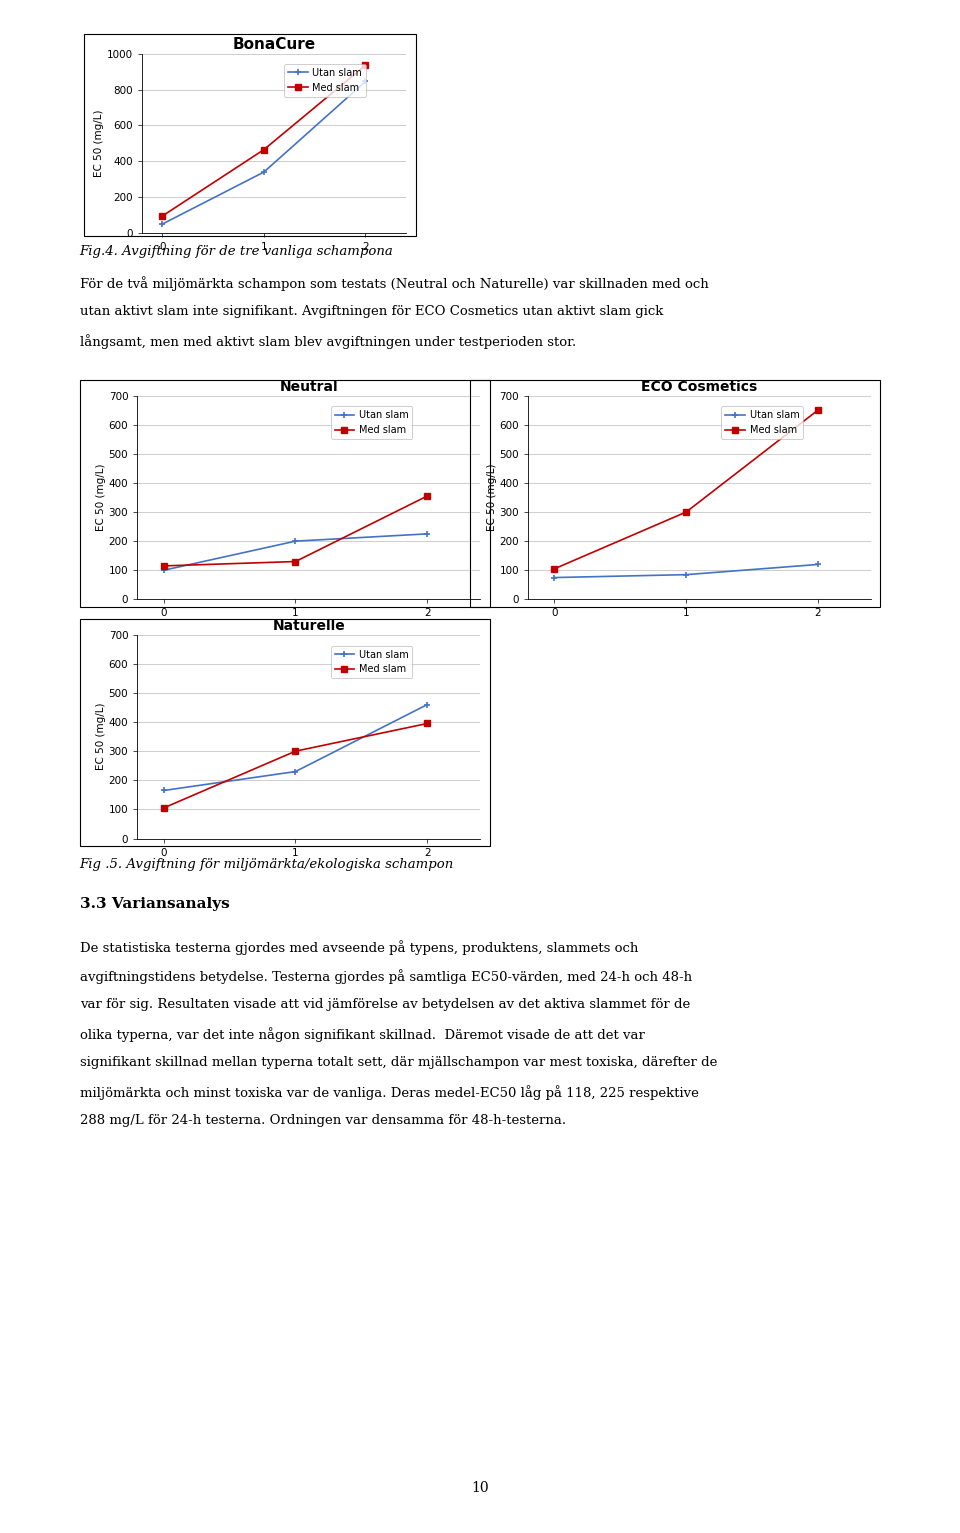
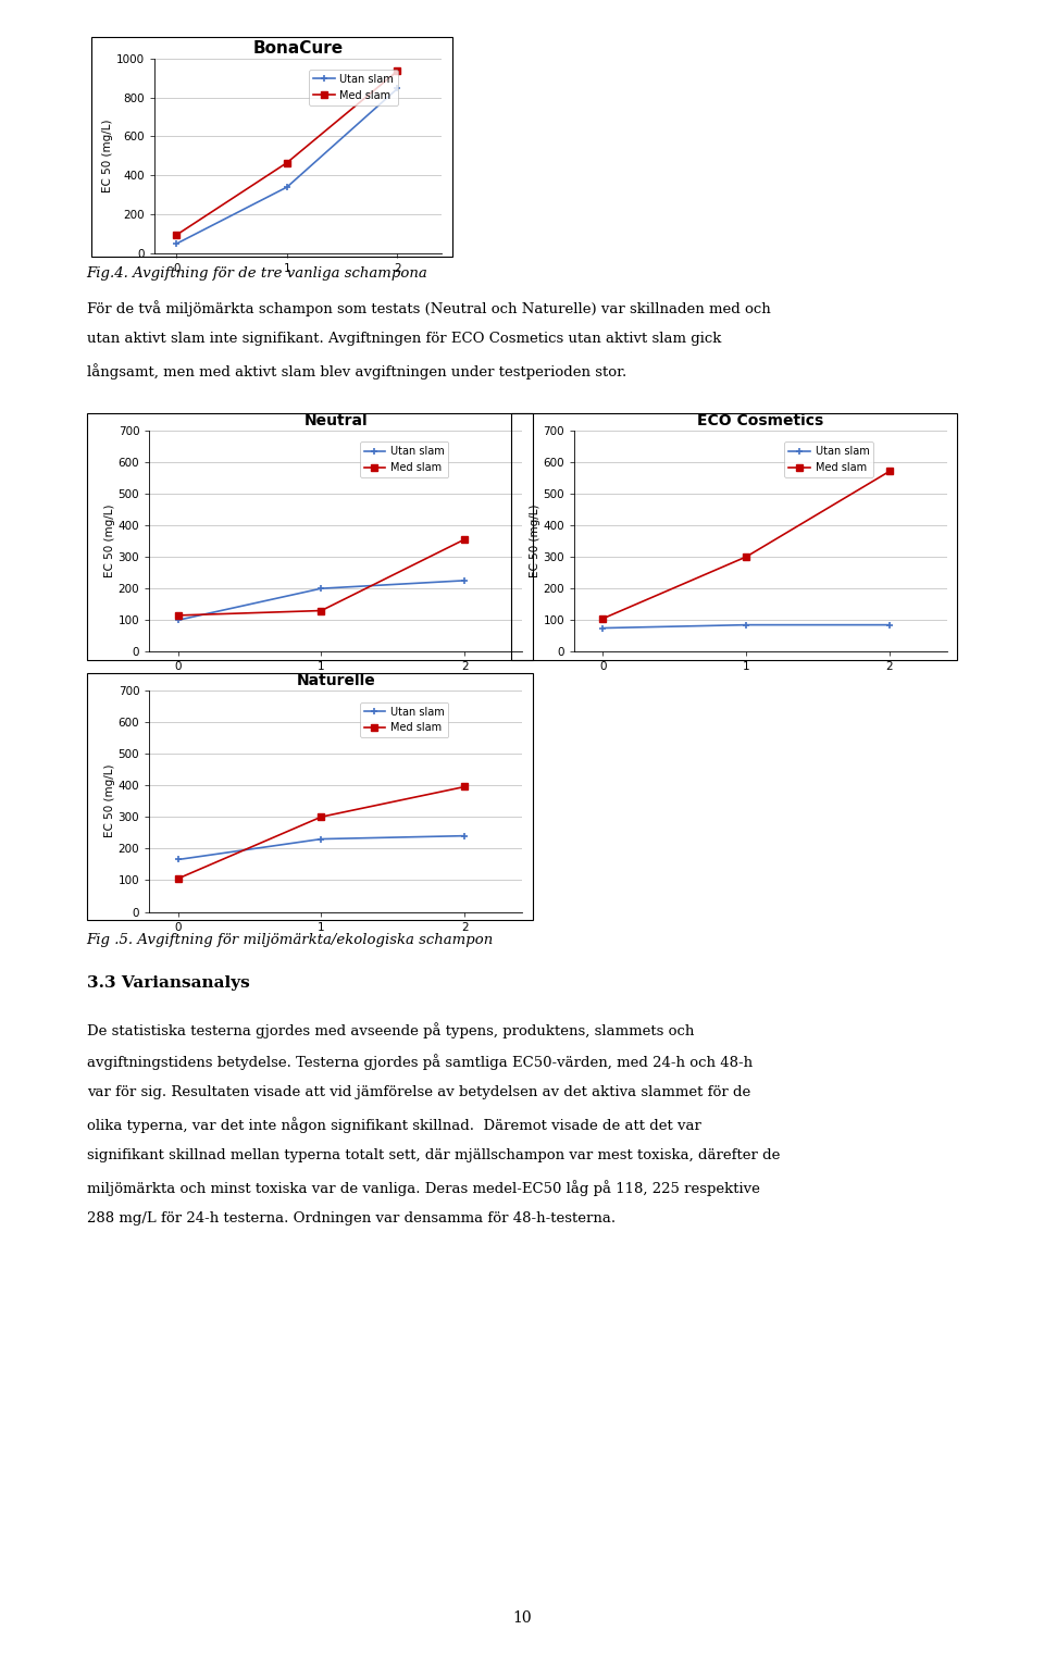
ECO Cosmetics/Utan slam/2: 120 -> 85
ECO Cosmetics/Med slam/2: 650 -> 570
Naturelle/Utan slam/2: 460 -> 240
